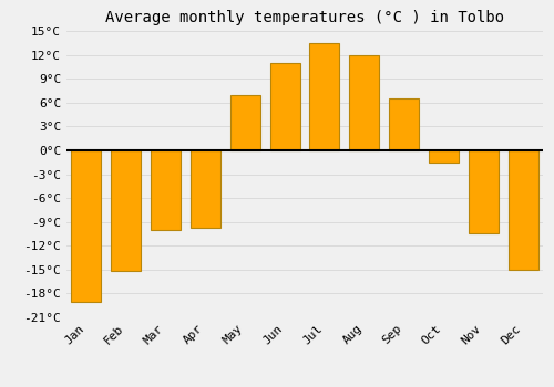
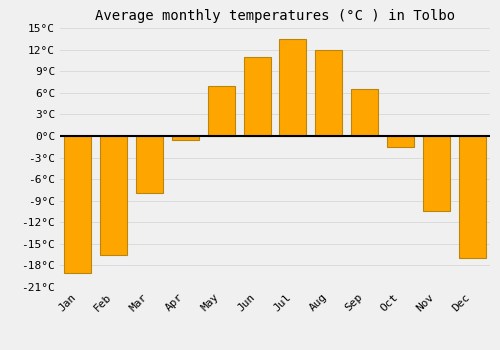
Feb: -15.2°C -> -16.5°C
Mar: -10.0°C -> -8.0°C
Apr: -9.8°C -> -0.5°C
Dec: -15.0°C -> -17.0°C
